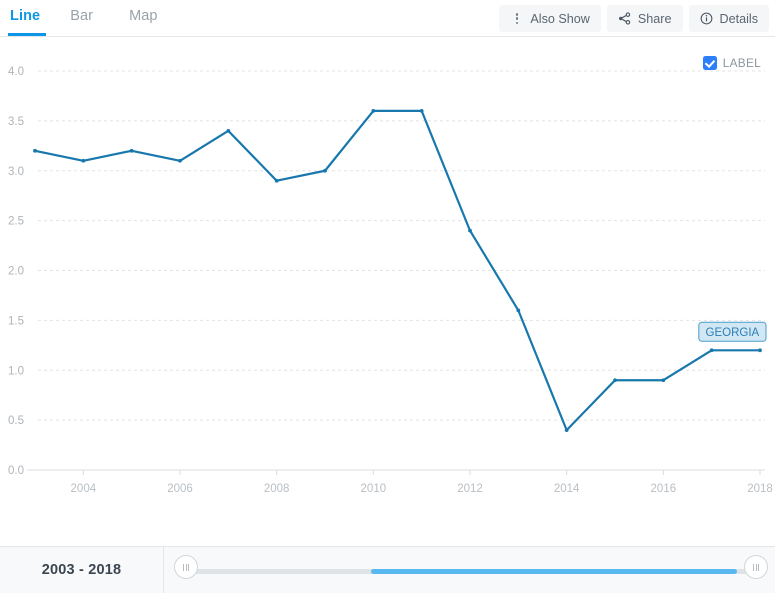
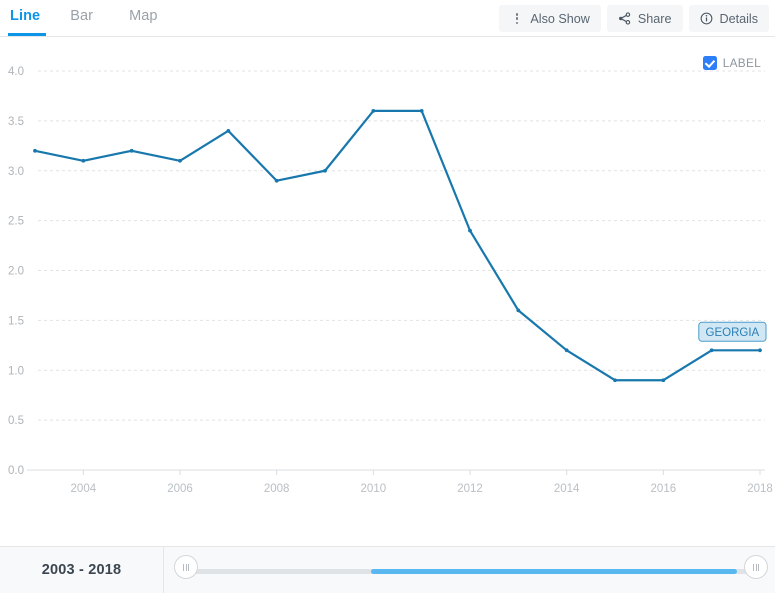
2014: 0.4 -> 1.2
